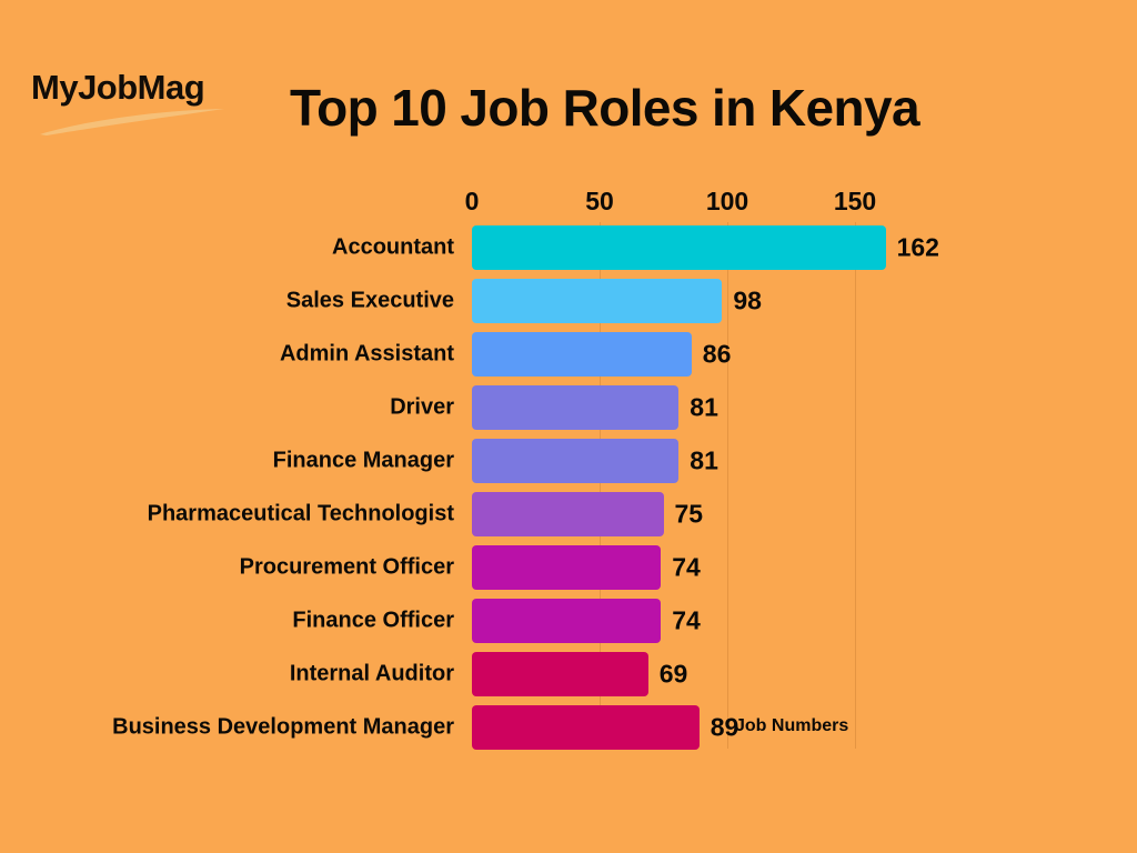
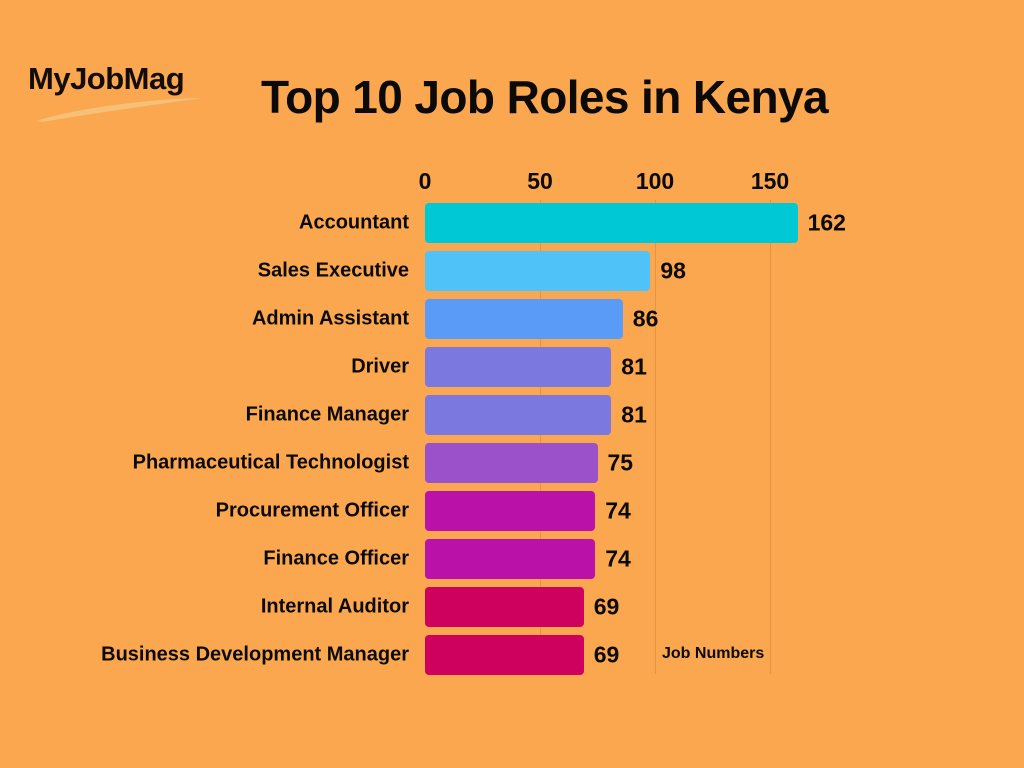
Business Development Manager: 89 -> 69
